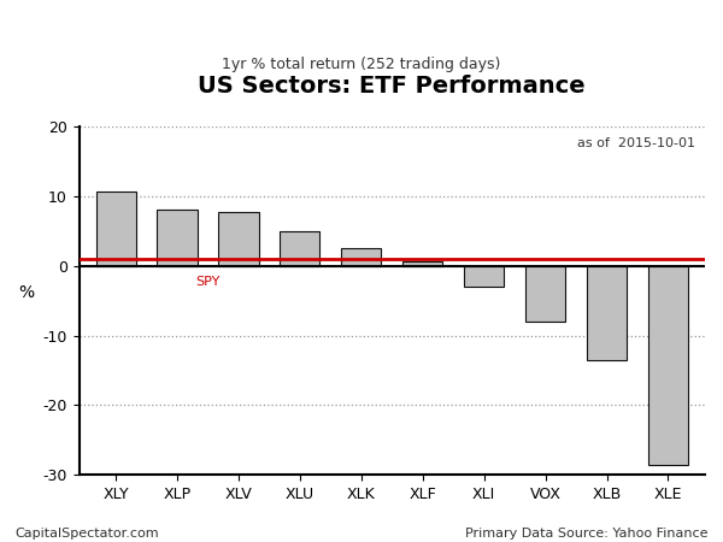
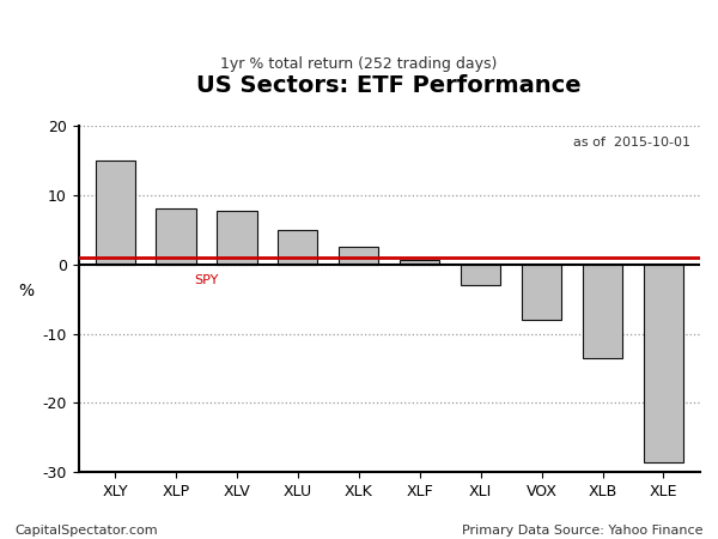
XLY: 10.6 -> 15.0
